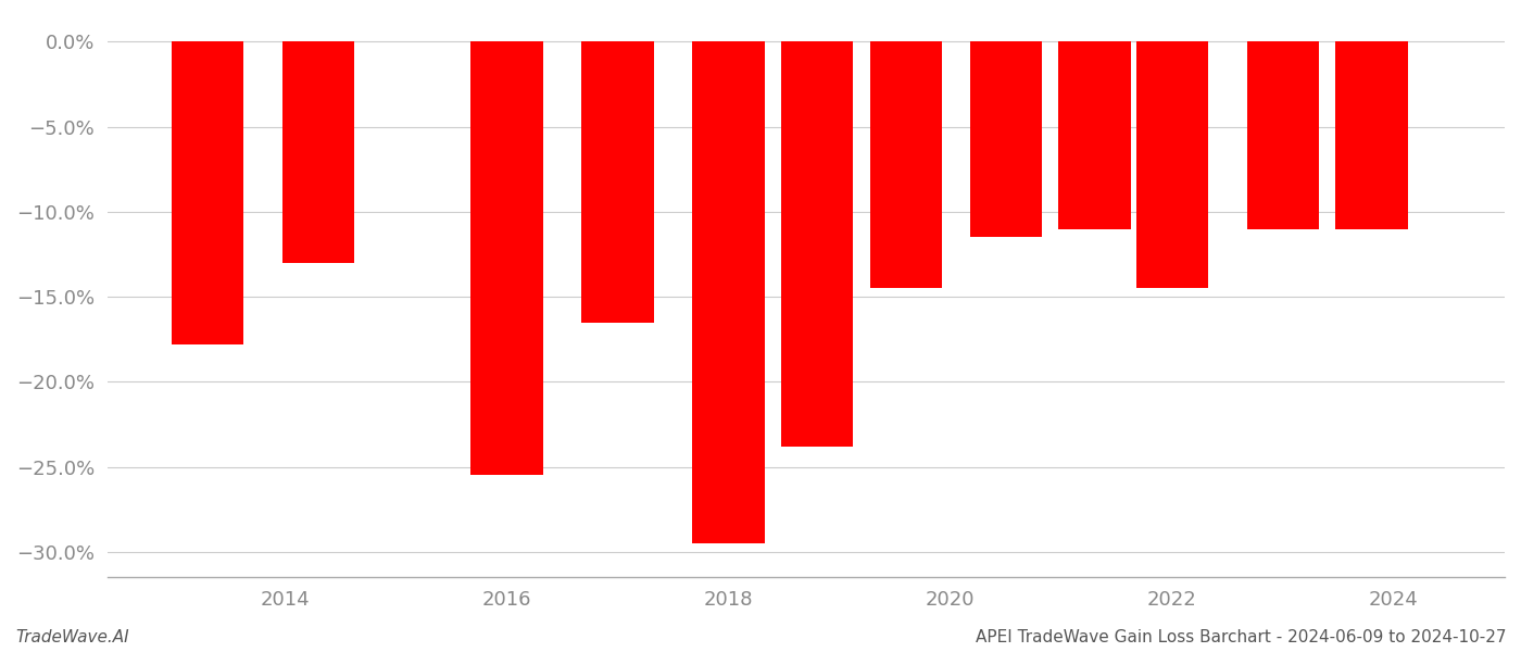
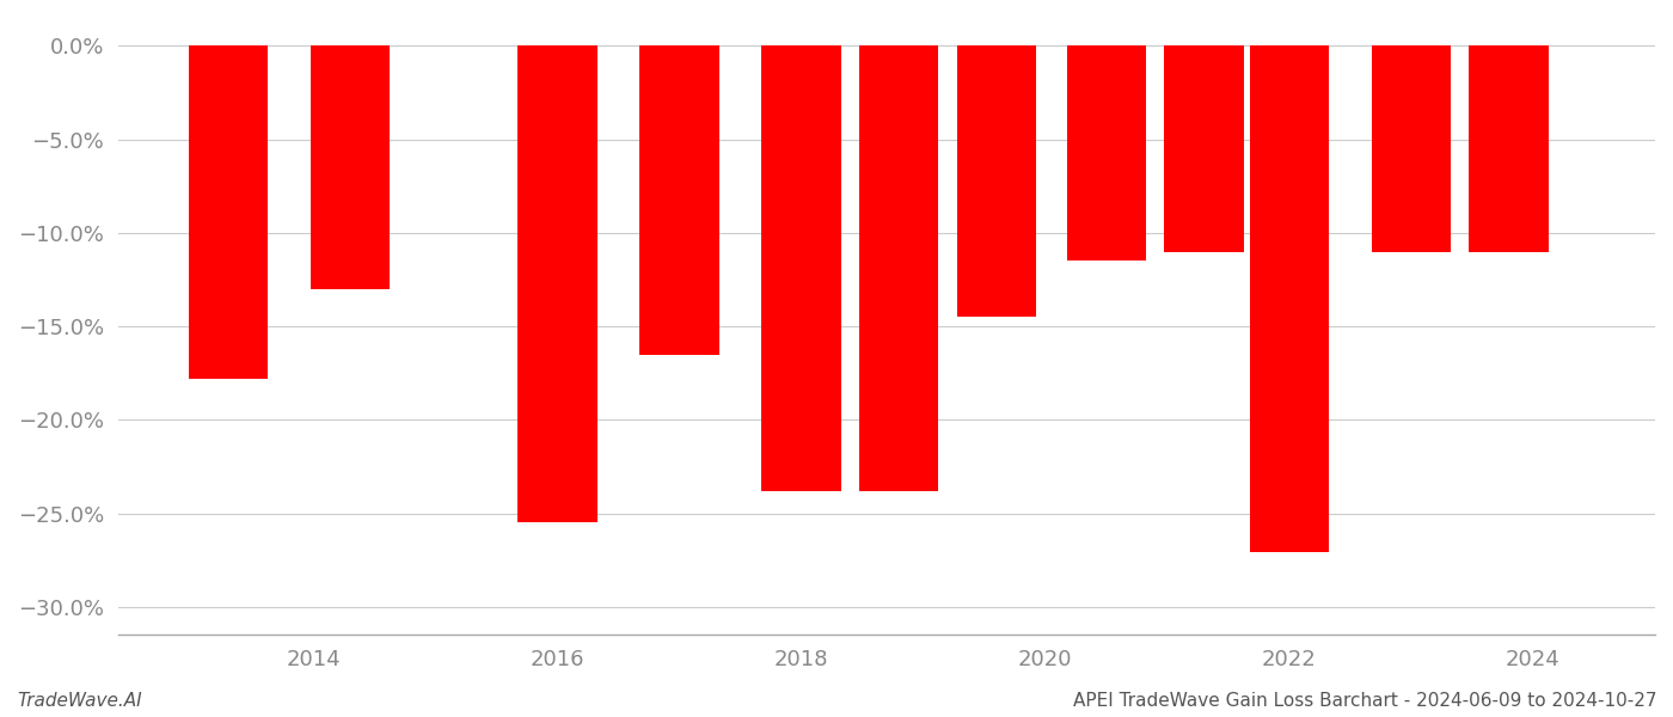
2018: -29.5% -> -23.8%
2022: -14.5% -> -27.1%
